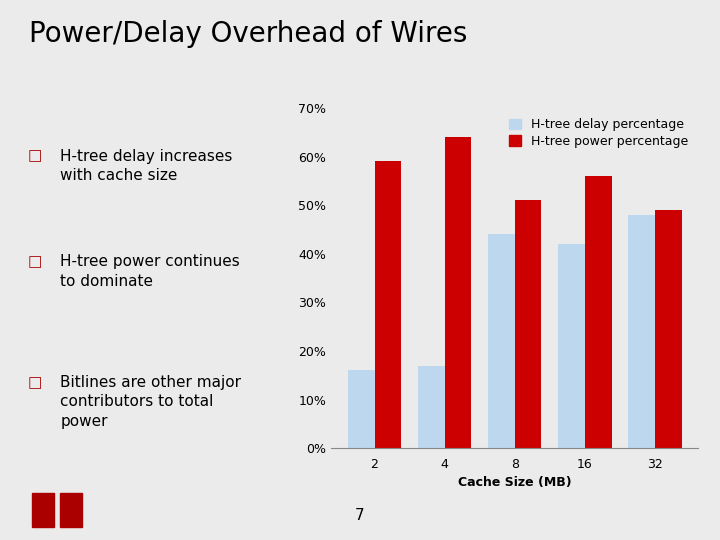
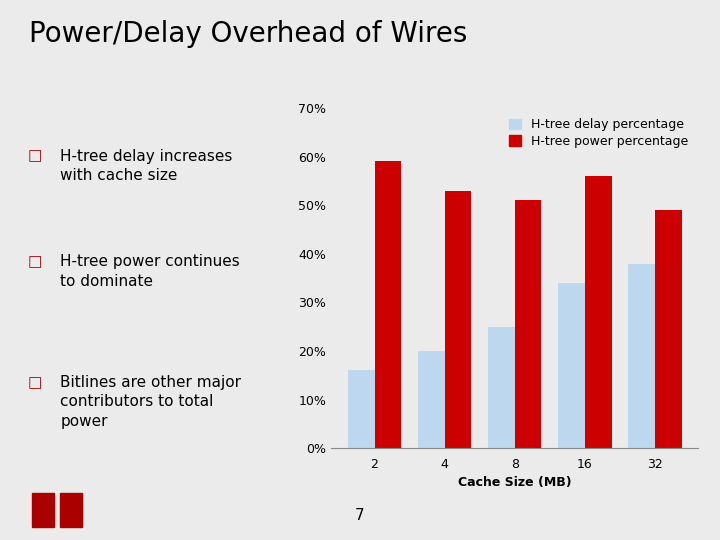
H-tree delay percentage/4: 17% -> 20%
H-tree power percentage/4: 64% -> 53%
H-tree delay percentage/8: 44% -> 25%
H-tree delay percentage/16: 42% -> 34%
H-tree delay percentage/32: 48% -> 38%
